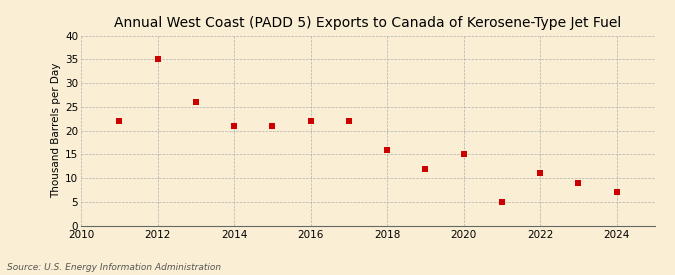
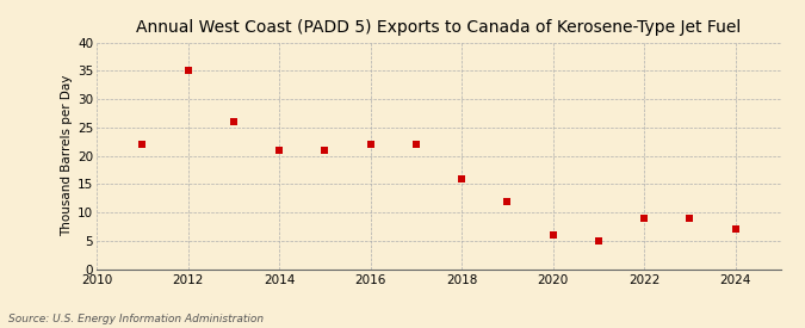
2020: 15 -> 6
2022: 11 -> 9
